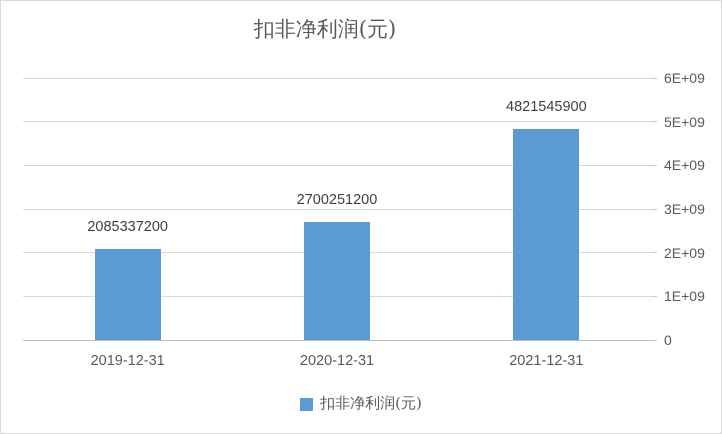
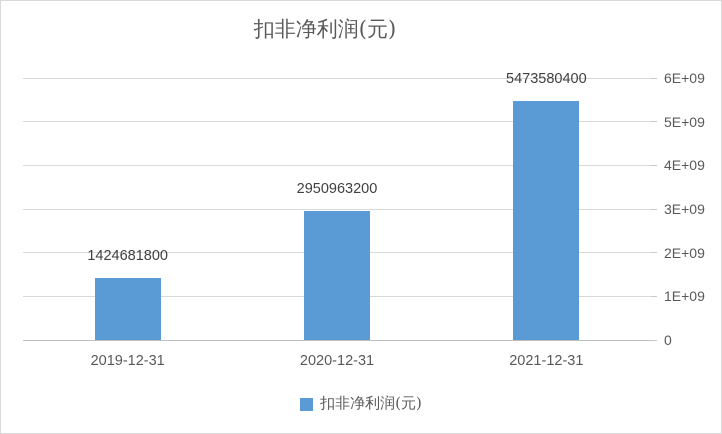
2019-12-31: 2085337200 -> 1424681800
2020-12-31: 2700251200 -> 2950963200
2021-12-31: 4821545900 -> 5473580400
